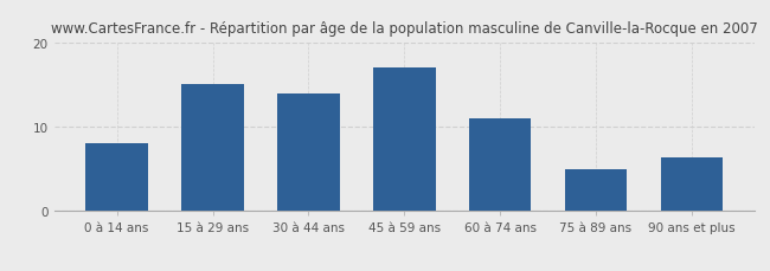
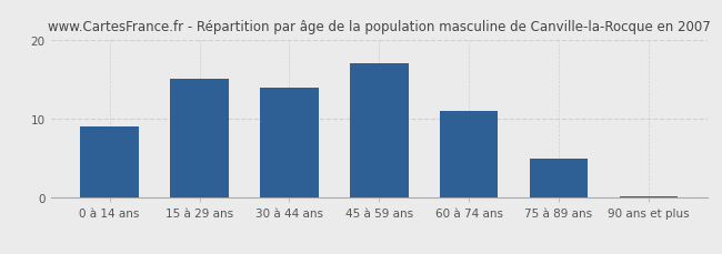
0 à 14 ans: 8.0 -> 9.0
90 ans et plus: 6.4 -> 0.2
